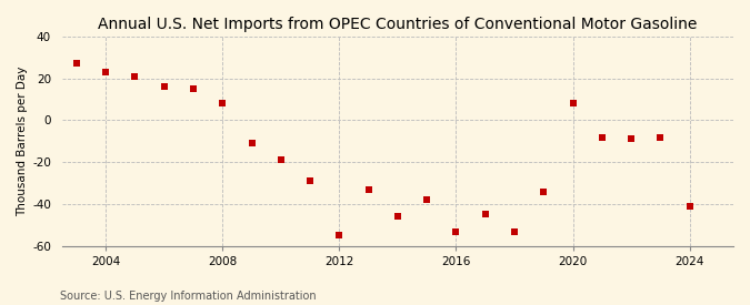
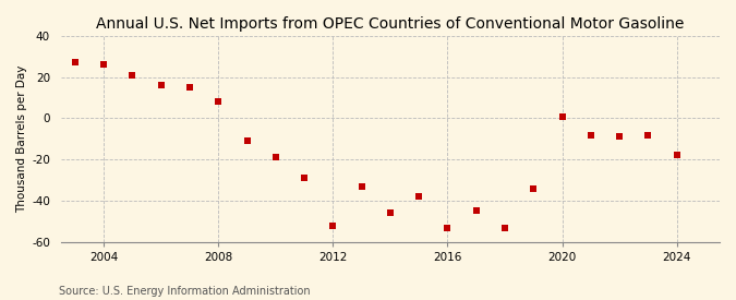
2004: 23 -> 26
2012: -55 -> -52
2020: 8 -> 1
2024: -41 -> -18
